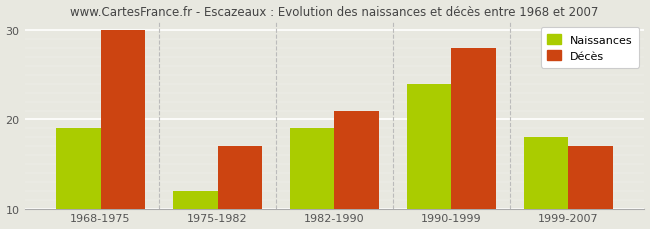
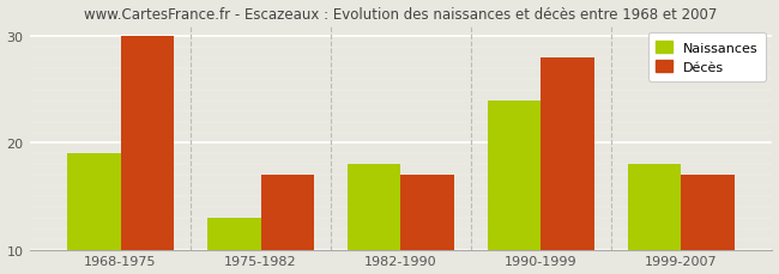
Naissances/1975-1982: 12 -> 13
Naissances/1982-1990: 19 -> 18
Décès/1982-1990: 21 -> 17
